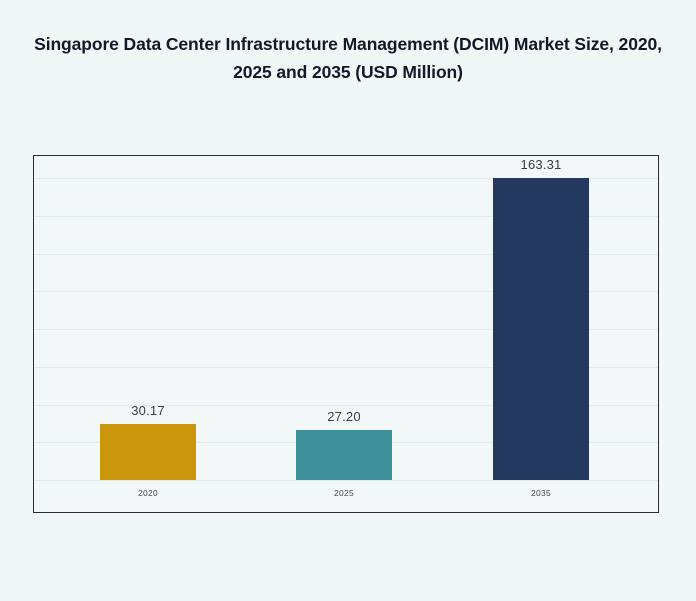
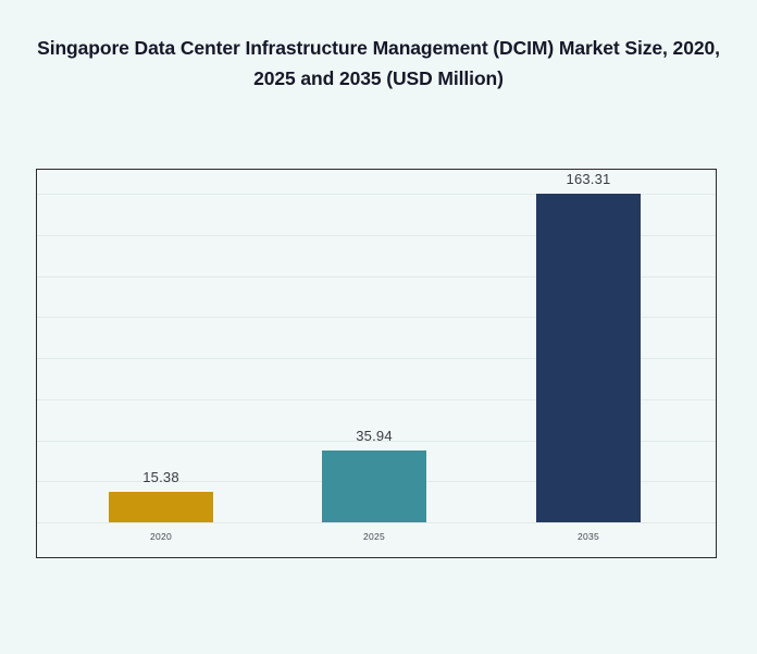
2020: 30.17 -> 15.38
2025: 27.20 -> 35.94
